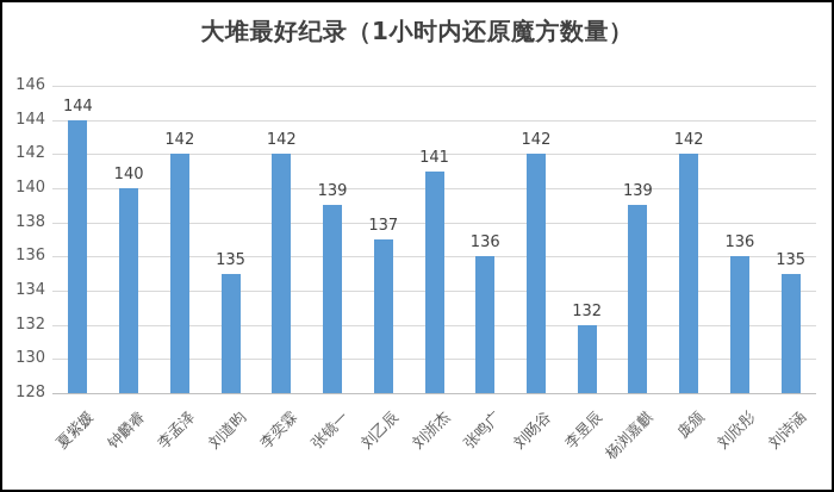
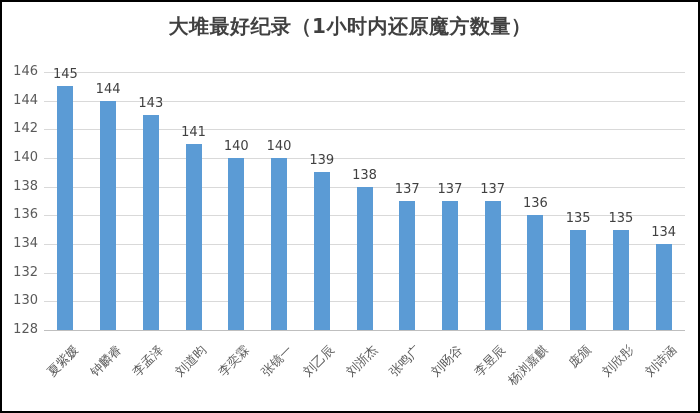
夏紫媛: 144 -> 145
钟麟睿: 140 -> 144
李孟泽: 142 -> 143
刘道昀: 135 -> 141
李奕霖: 142 -> 140
张镜一: 139 -> 140
刘乙辰: 137 -> 139
刘浙杰: 141 -> 138
张鸣广: 136 -> 137
刘旸谷: 142 -> 137
李昱辰: 132 -> 137
杨浏嘉麒: 139 -> 136
庞颁: 142 -> 135
刘欣彤: 136 -> 135
刘诗涵: 135 -> 134
